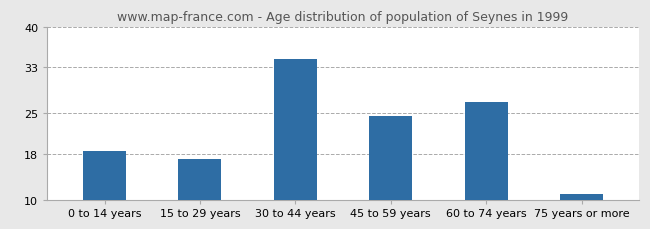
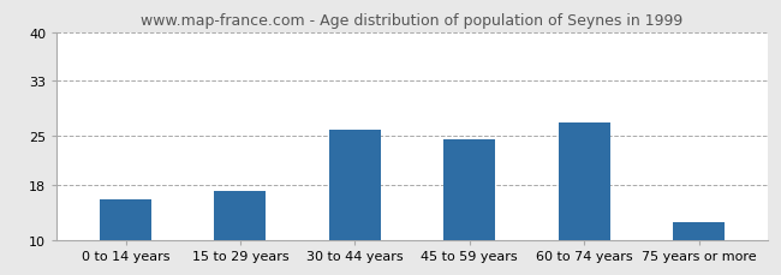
0 to 14 years: 18.5 -> 15.8
30 to 44 years: 34.5 -> 26.0
75 years or more: 11.0 -> 12.6
